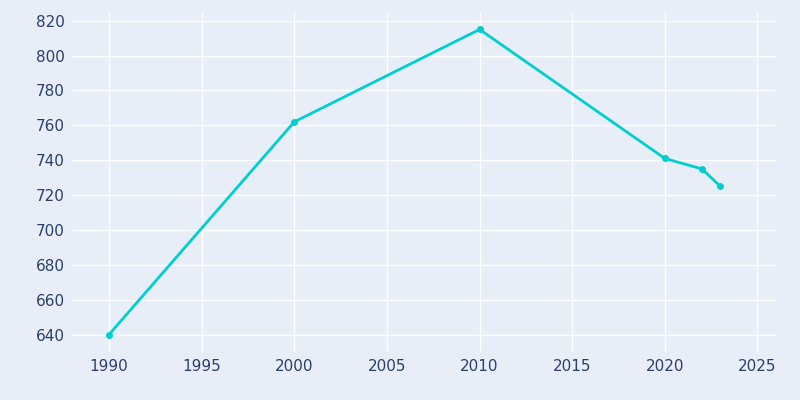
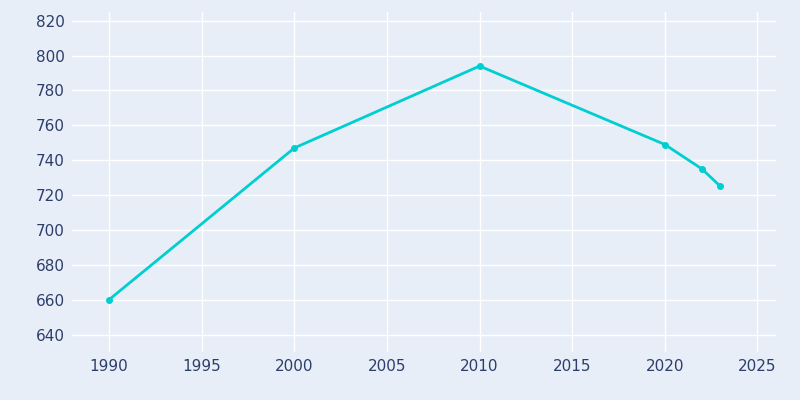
1990: 640 -> 660
2000: 762 -> 747
2010: 815 -> 794
2020: 741 -> 749
